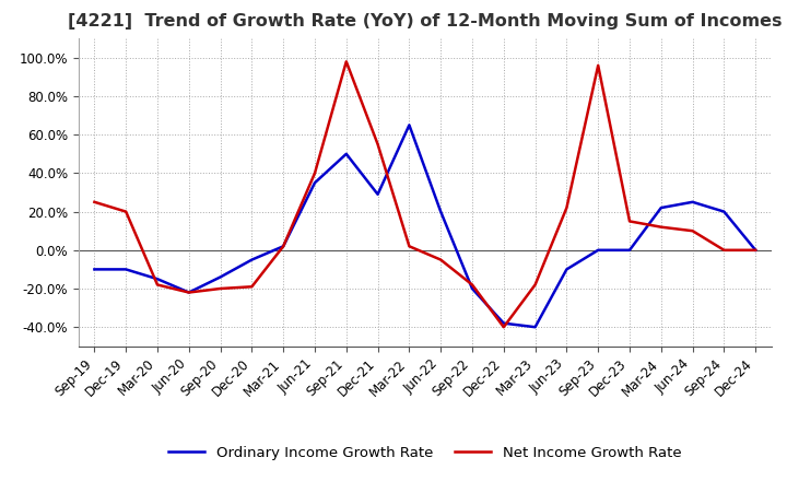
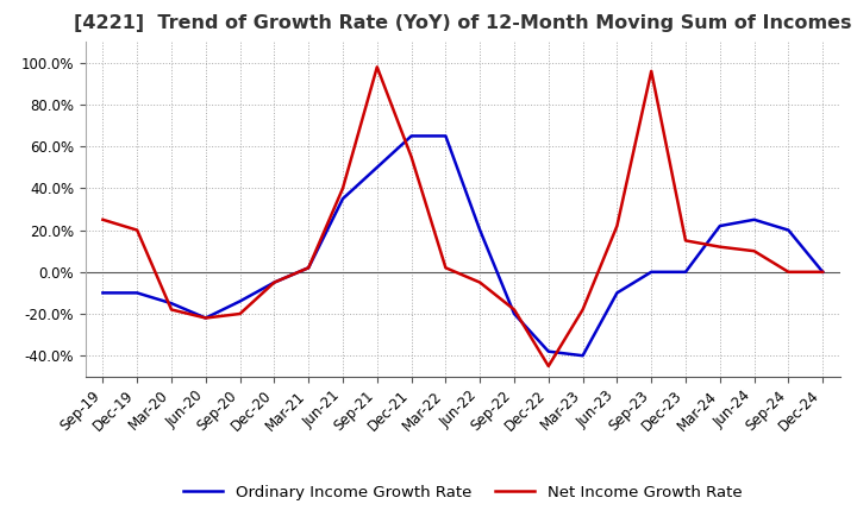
Net Income Growth Rate/Dec-20: -19% -> -5%
Ordinary Income Growth Rate/Dec-21: 29% -> 65%
Net Income Growth Rate/Dec-22: -40% -> -45%
